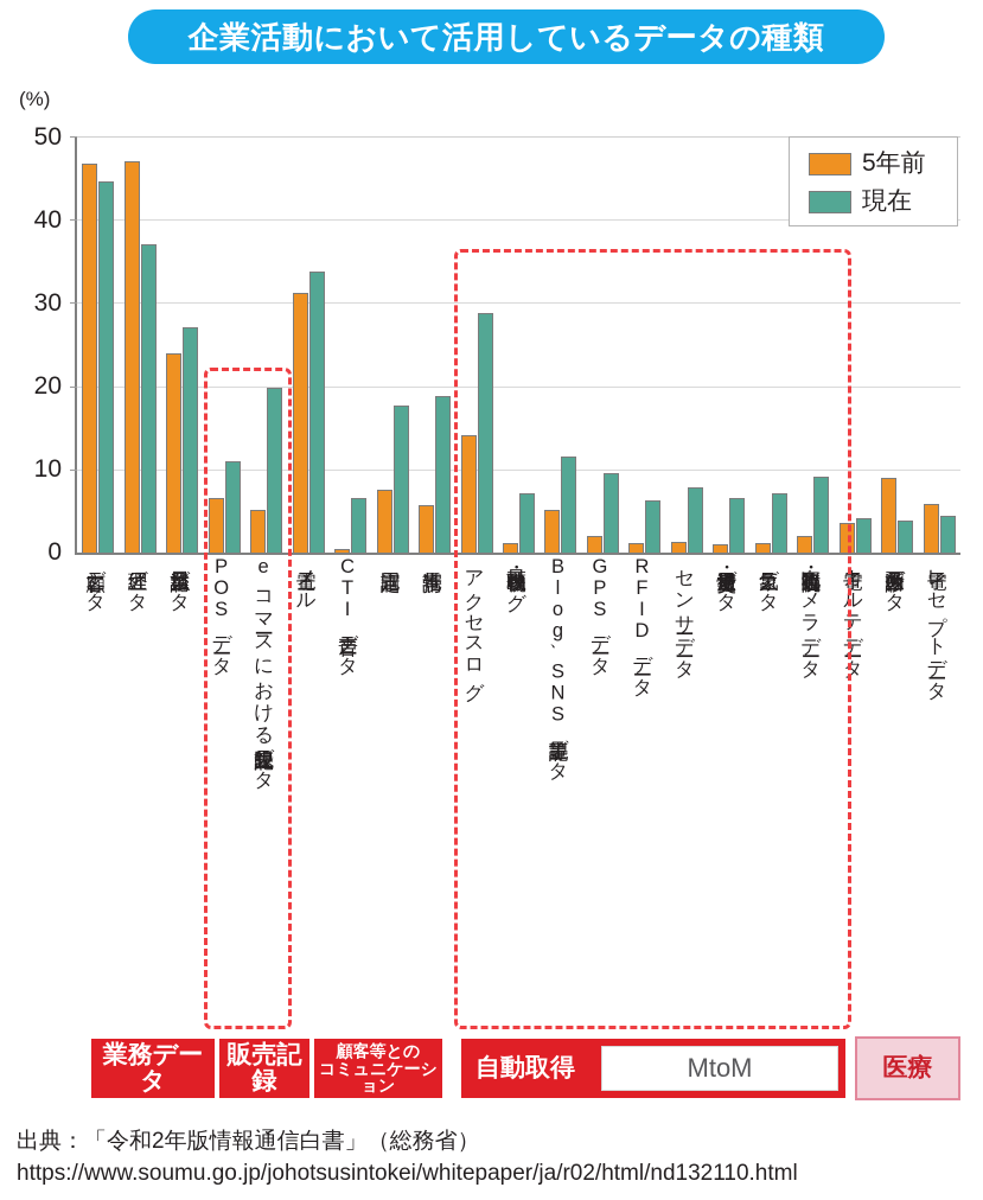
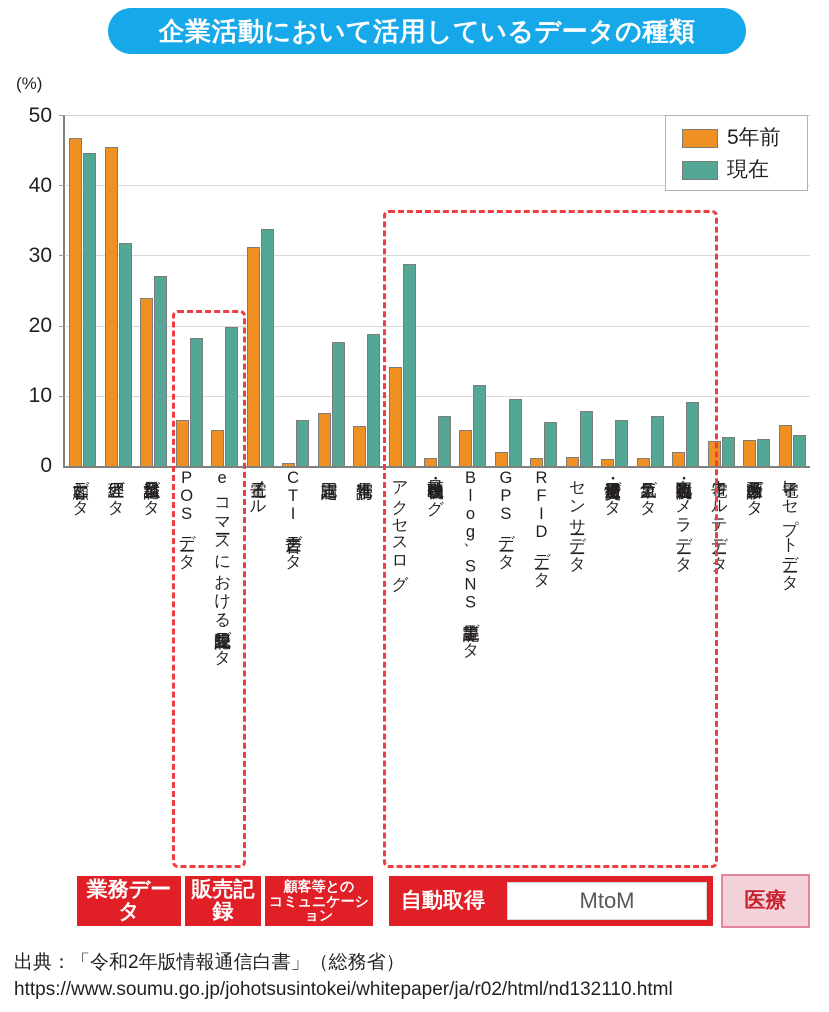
5年前/経理データ: 47 -> 46
現在/経理データ: 37 -> 32
現在/POSデータ: 11 -> 18
5年前/画像診断データ: 9 -> 4
